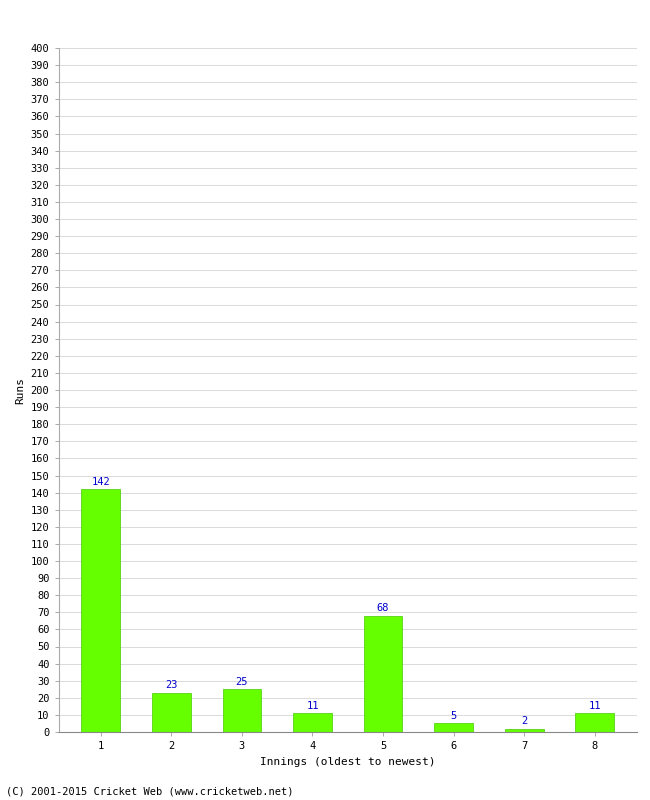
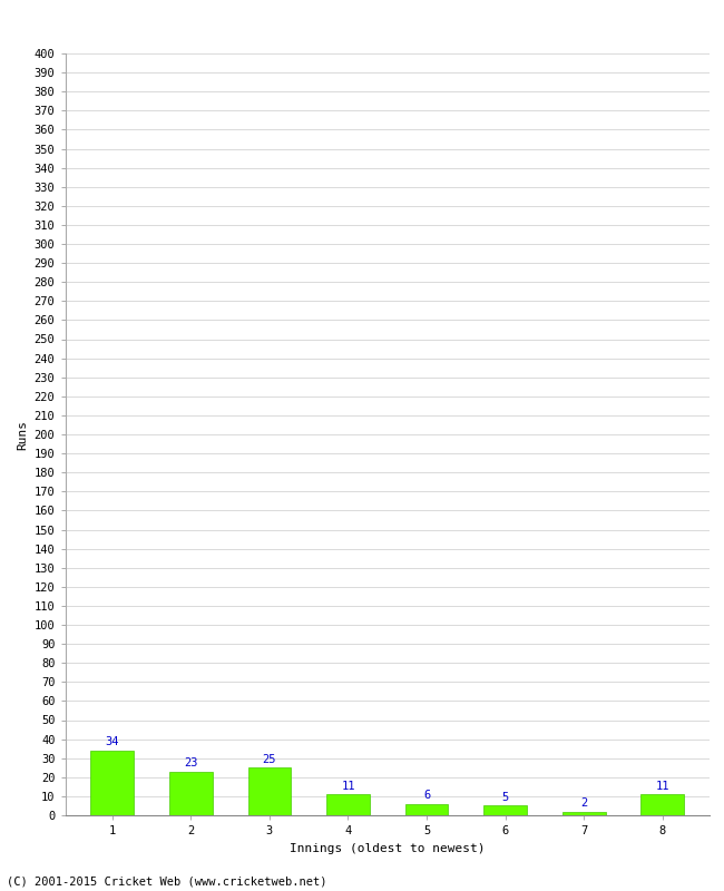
1: 142 -> 34
5: 68 -> 6
